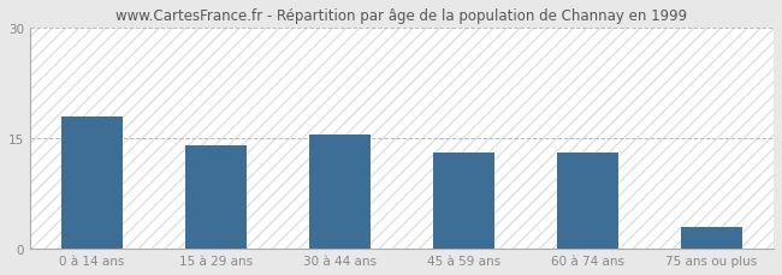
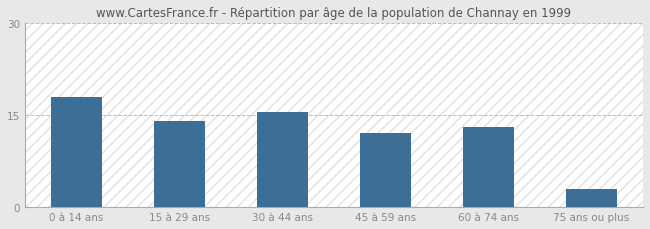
45 à 59 ans: 13.0 -> 12.0
